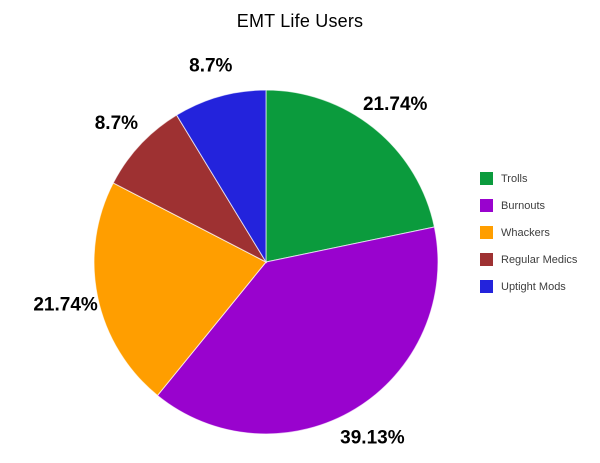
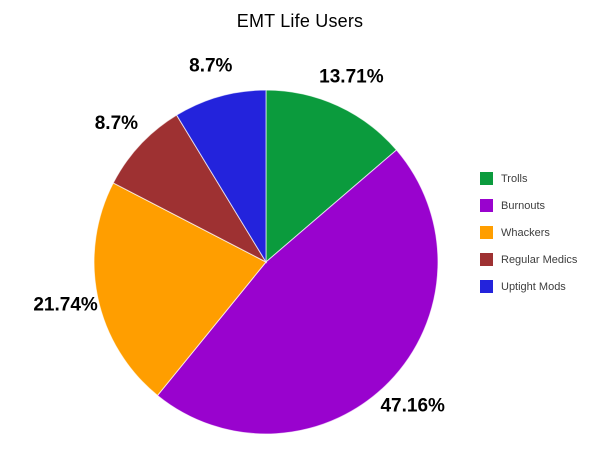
Trolls: 21.74% -> 13.71%
Burnouts: 39.13% -> 47.16%
